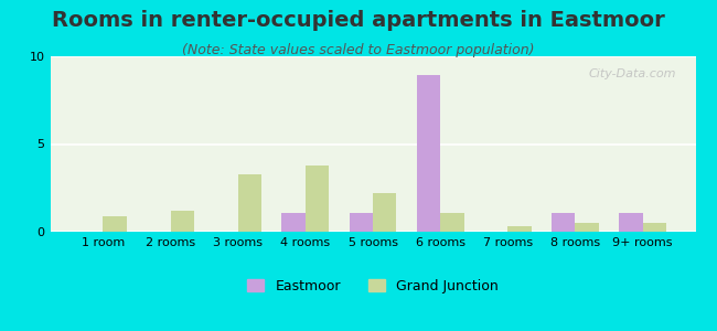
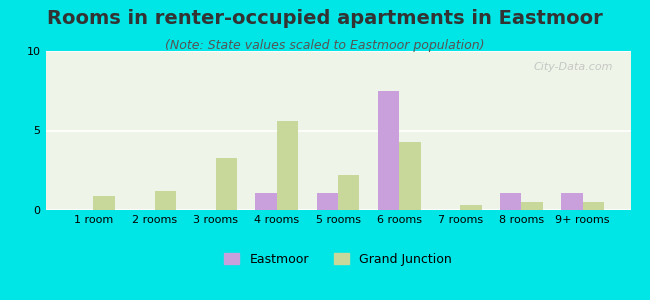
Grand Junction/4 rooms: 3.8 -> 5.6
Eastmoor/6 rooms: 8.9 -> 7.5
Grand Junction/6 rooms: 1.1 -> 4.3
